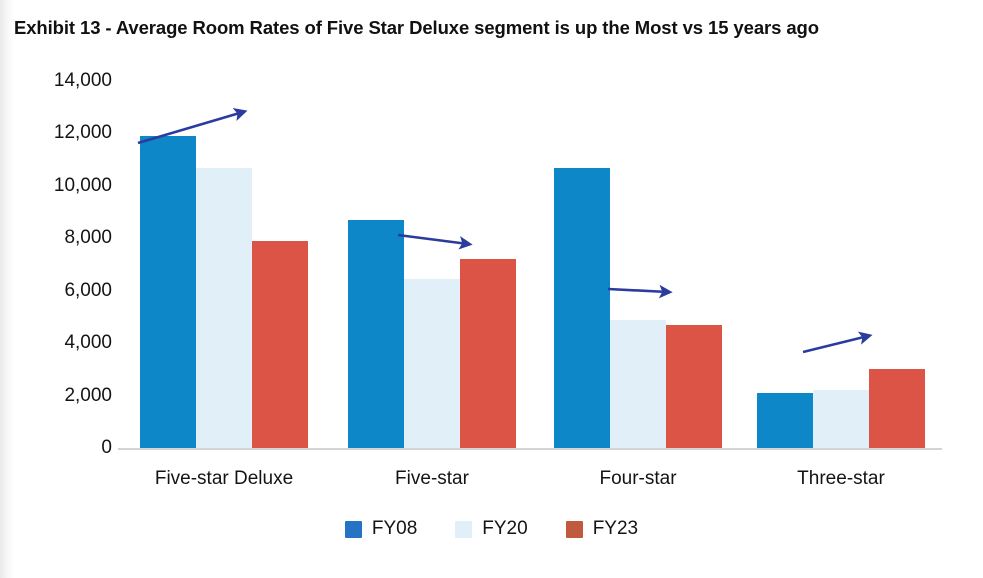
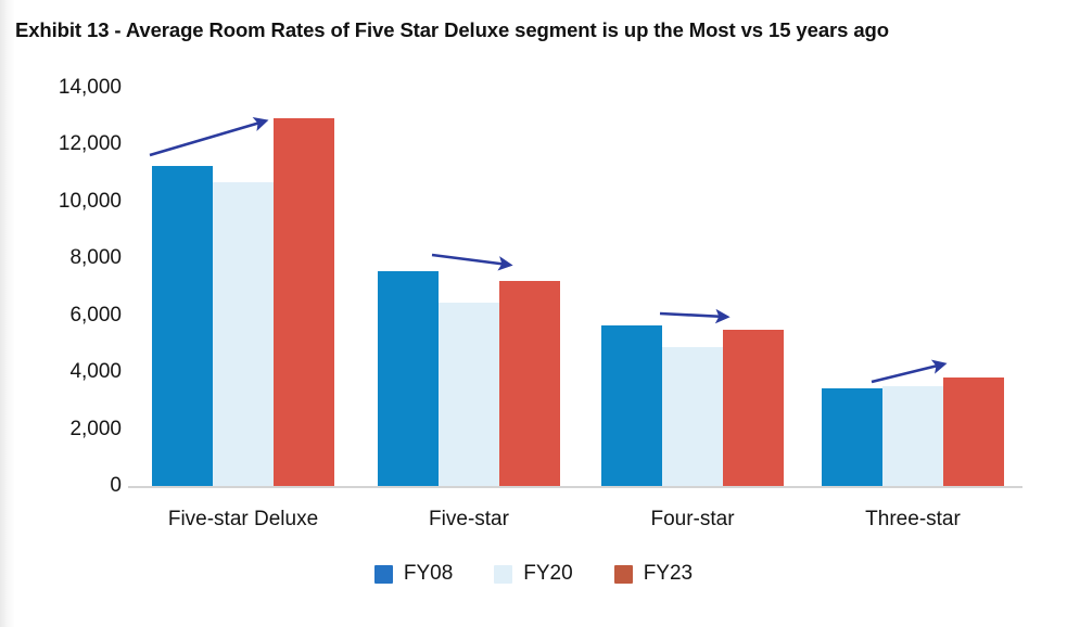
FY08/Five-star Deluxe: 11900 -> 11200
FY23/Five-star Deluxe: 7900 -> 13000
FY08/Five-star: 8700 -> 7600
FY08/Four-star: 10700 -> 5600
FY23/Four-star: 4700 -> 5500
FY08/Three-star: 2100 -> 3400
FY20/Three-star: 2200 -> 3500
FY23/Three-star: 3000 -> 3800
